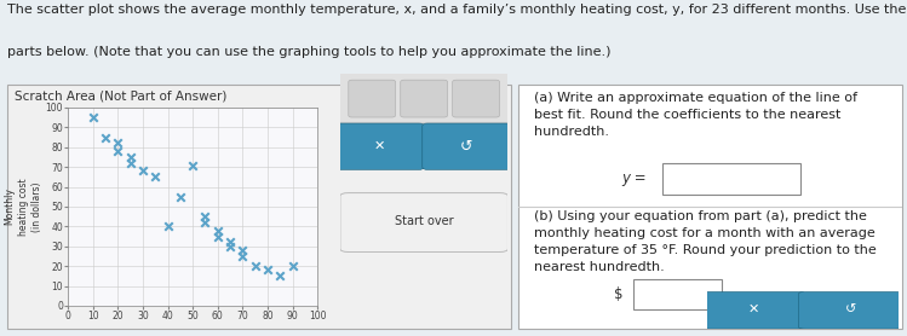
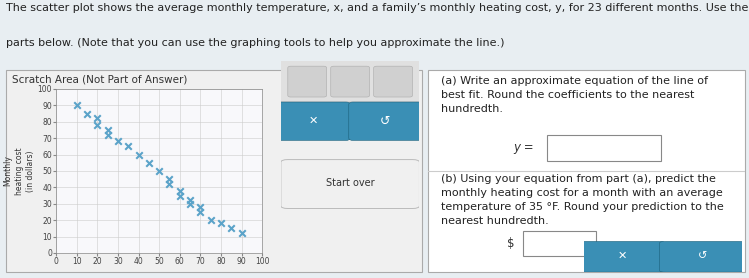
10: 95 -> 90
40: 40 -> 60
50: 71 -> 50
90: 20 -> 12
